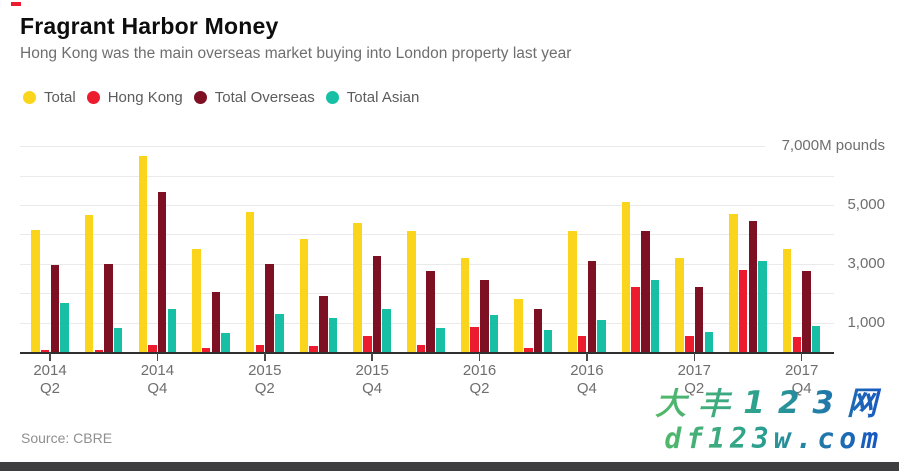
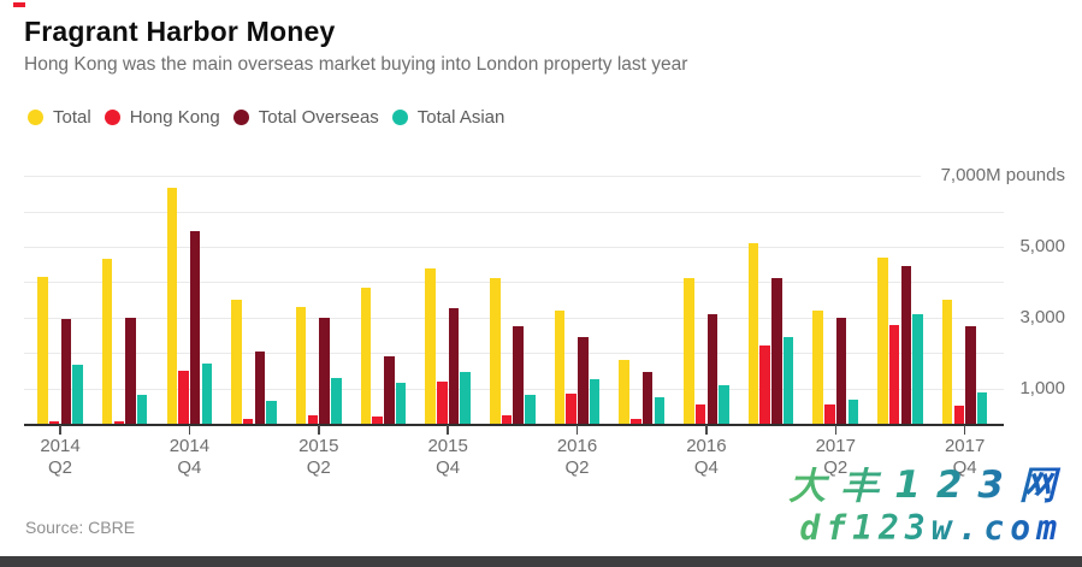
Hong Kong/2014 Q4: 200 -> 1500
Total Asian/2014 Q4: 1400 -> 1700
Total/2015 Q2: 4800 -> 3300
Hong Kong/2015 Q4: 600 -> 1200
Total Overseas/2017 Q2: 2200 -> 3000
